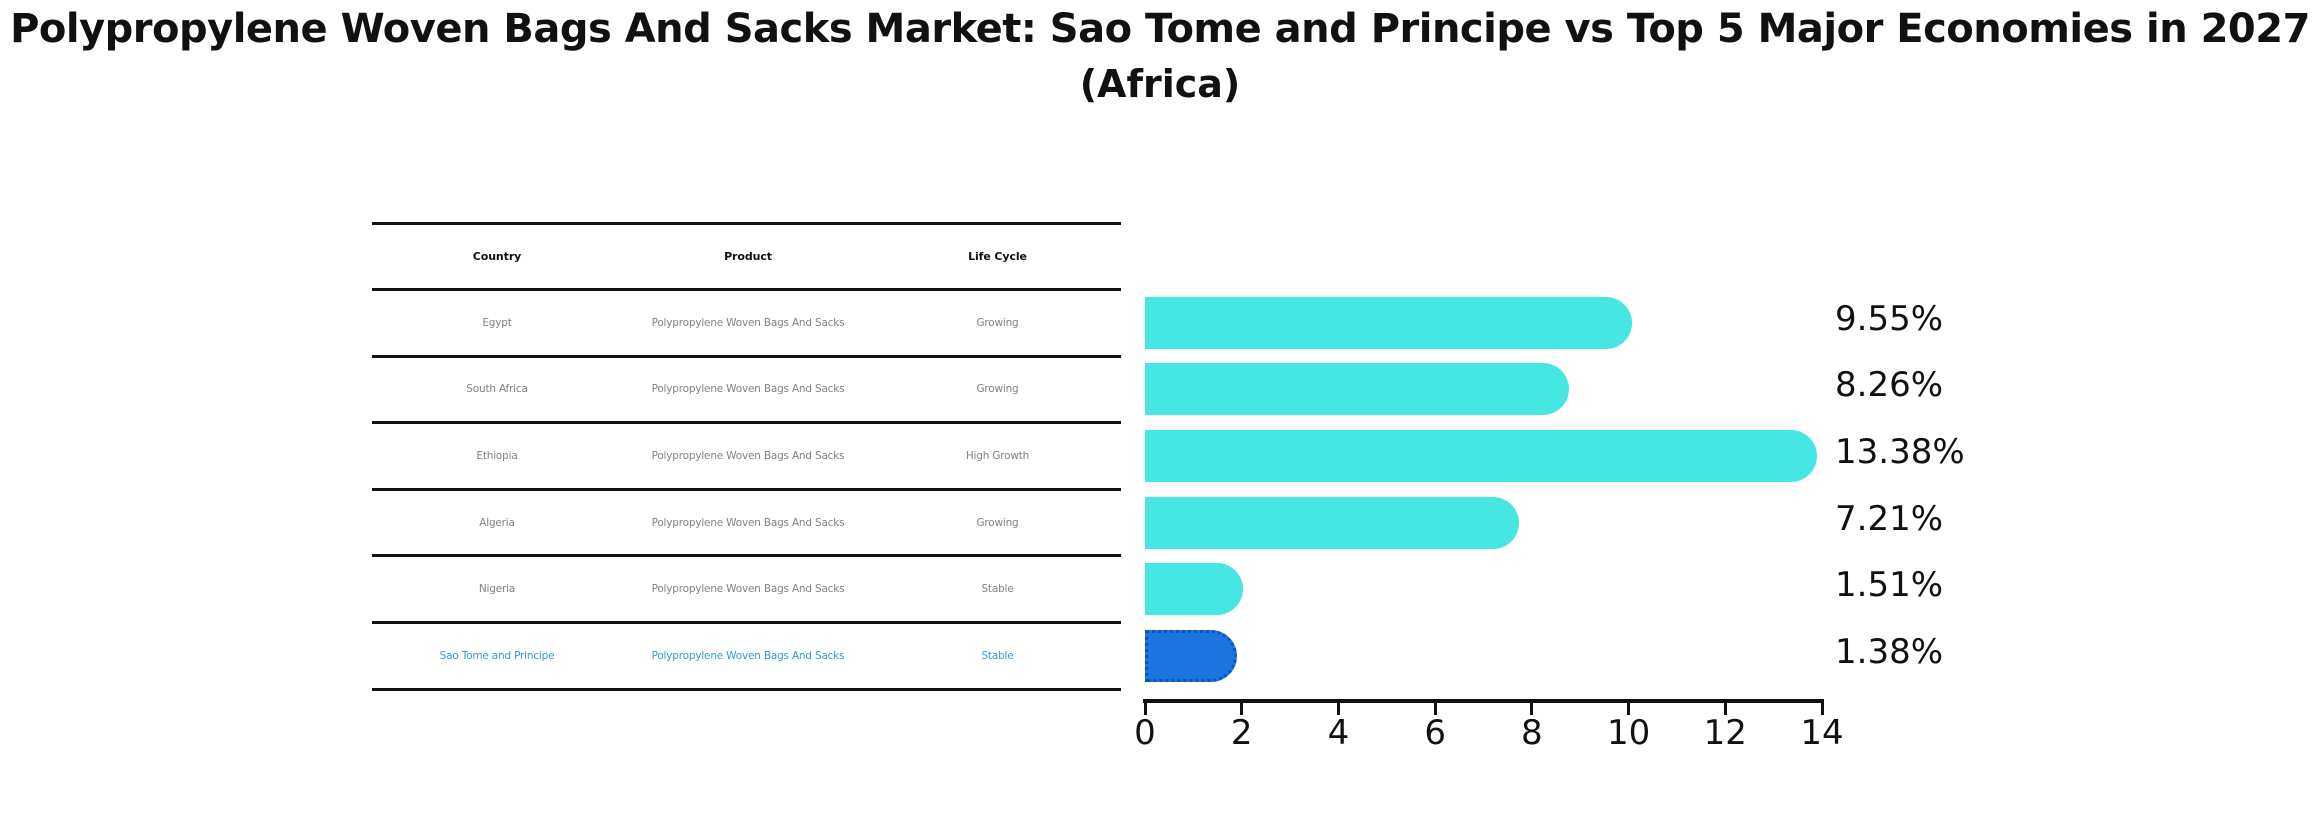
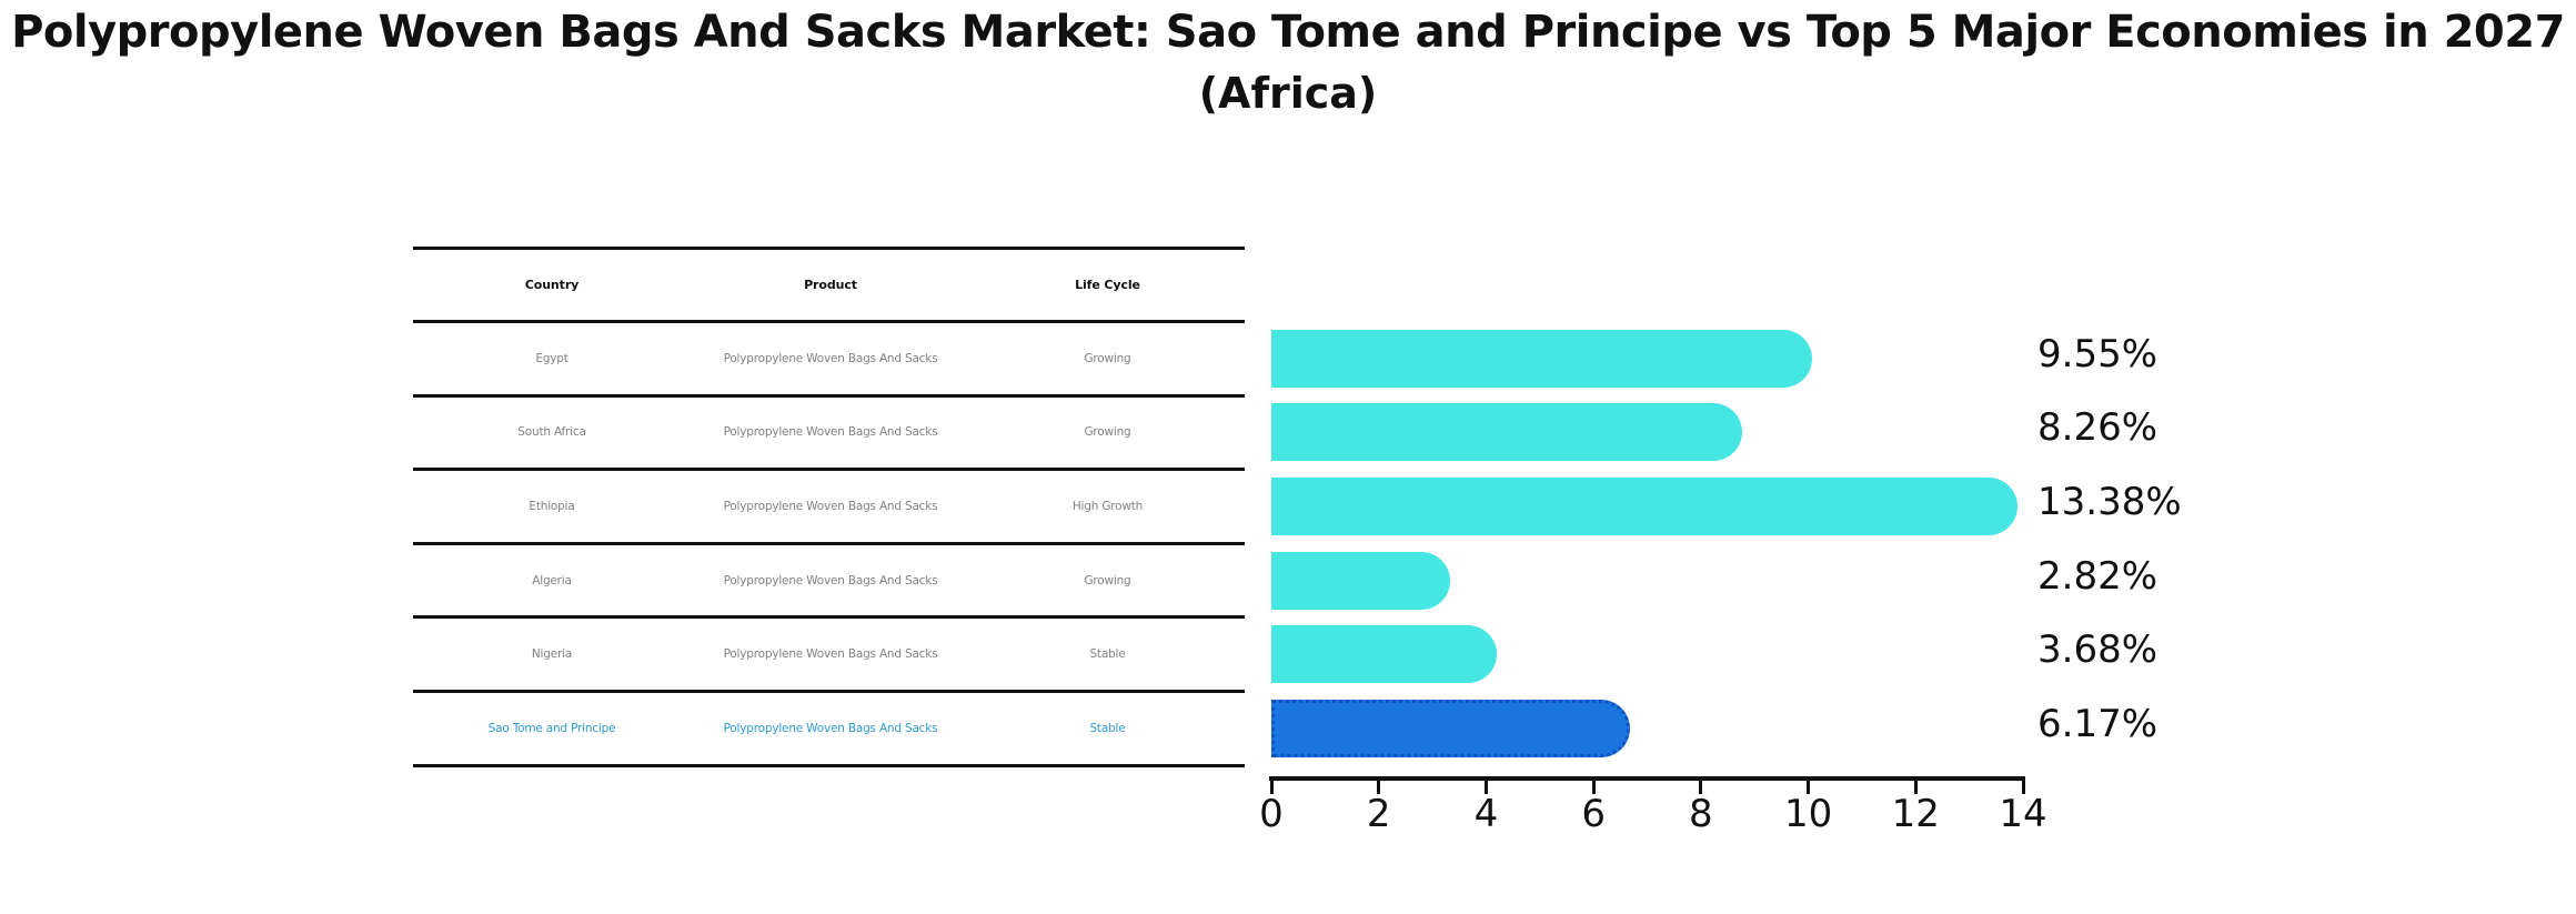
Algeria: 7.21% -> 2.82%
Nigeria: 1.51% -> 3.68%
Sao Tome and Principe: 1.38% -> 6.17%
